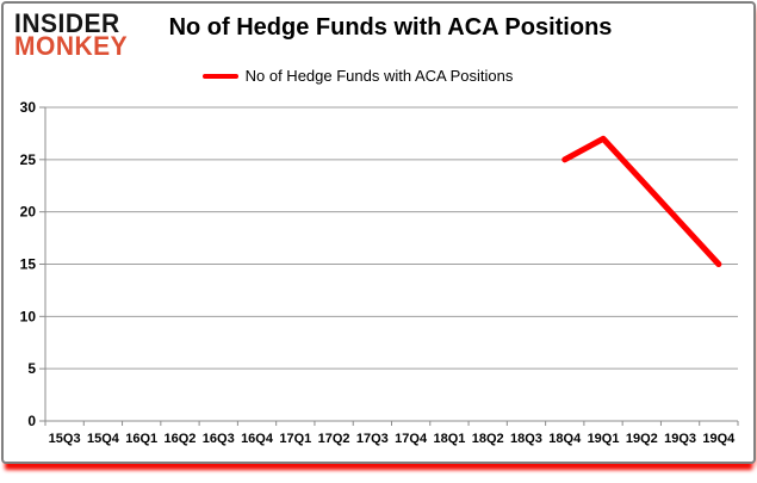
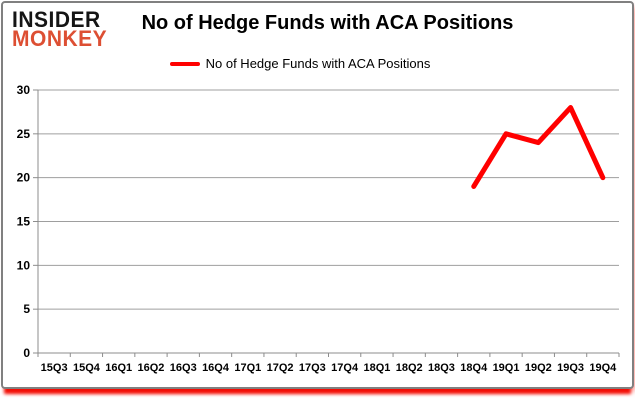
18Q4: 25 -> 19
19Q1: 27 -> 25
19Q2: 23 -> 24
19Q3: 19 -> 28
19Q4: 15 -> 20
